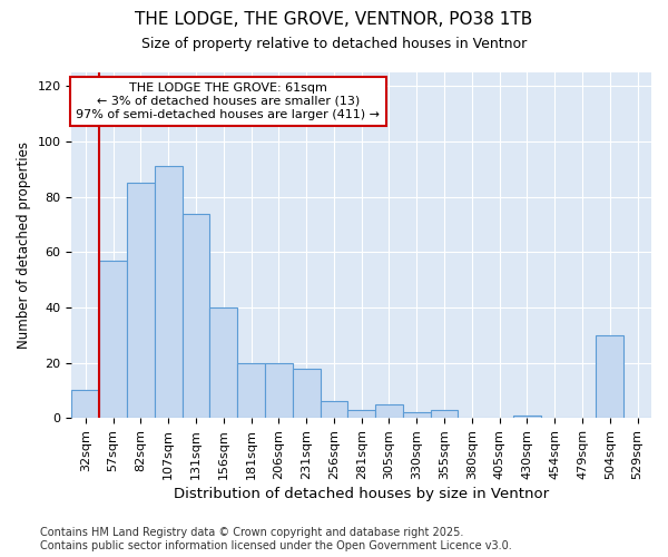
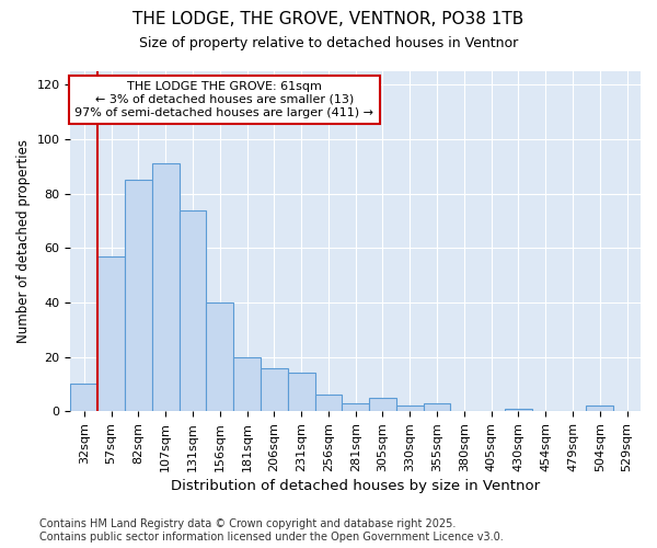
206sqm: 20 -> 16
231sqm: 18 -> 14
504sqm: 30 -> 2
